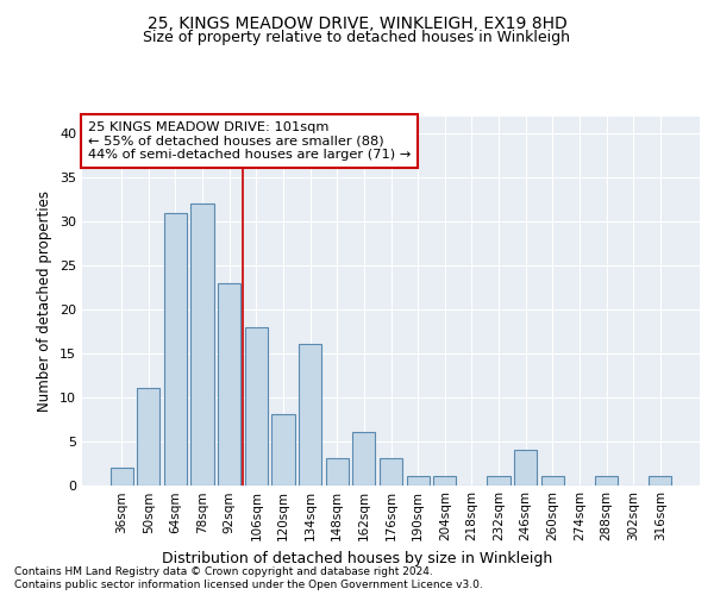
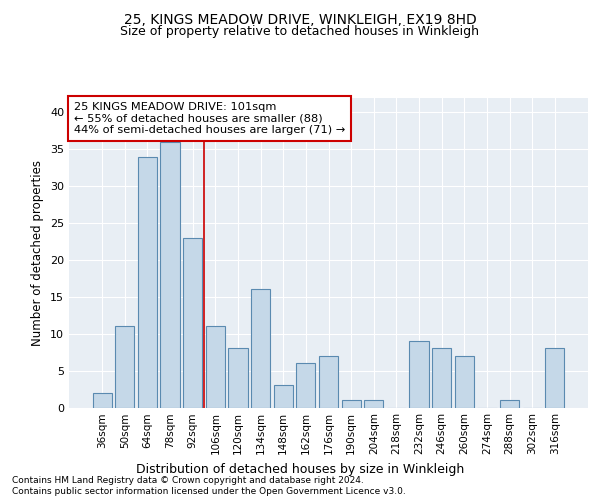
64sqm: 31 -> 34
78sqm: 32 -> 36
106sqm: 18 -> 11
176sqm: 3 -> 7
232sqm: 1 -> 9
246sqm: 4 -> 8
260sqm: 1 -> 7
316sqm: 1 -> 8
